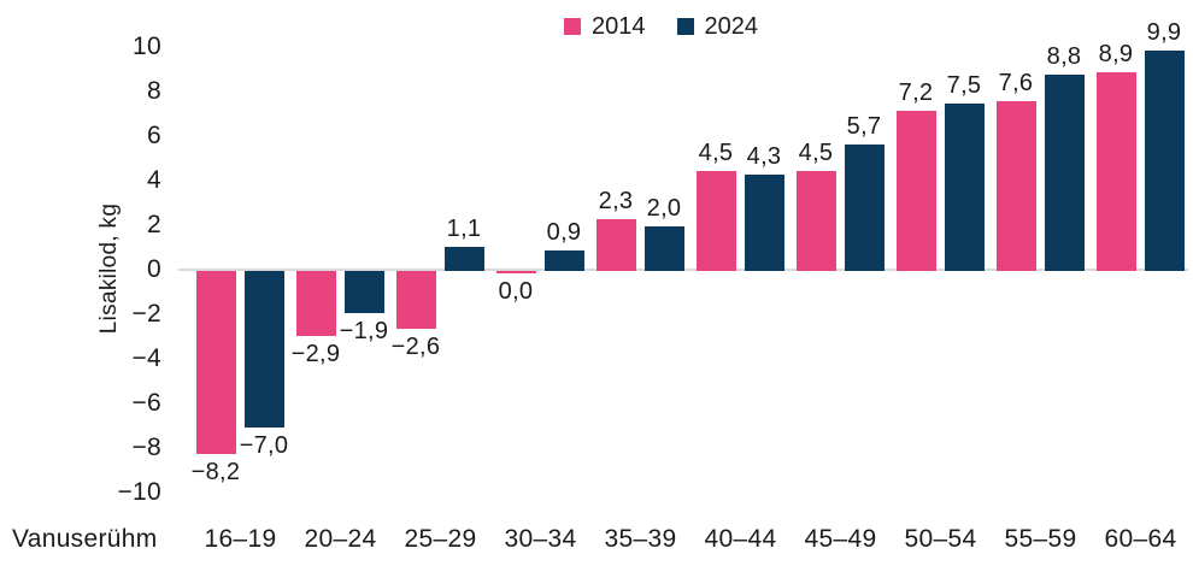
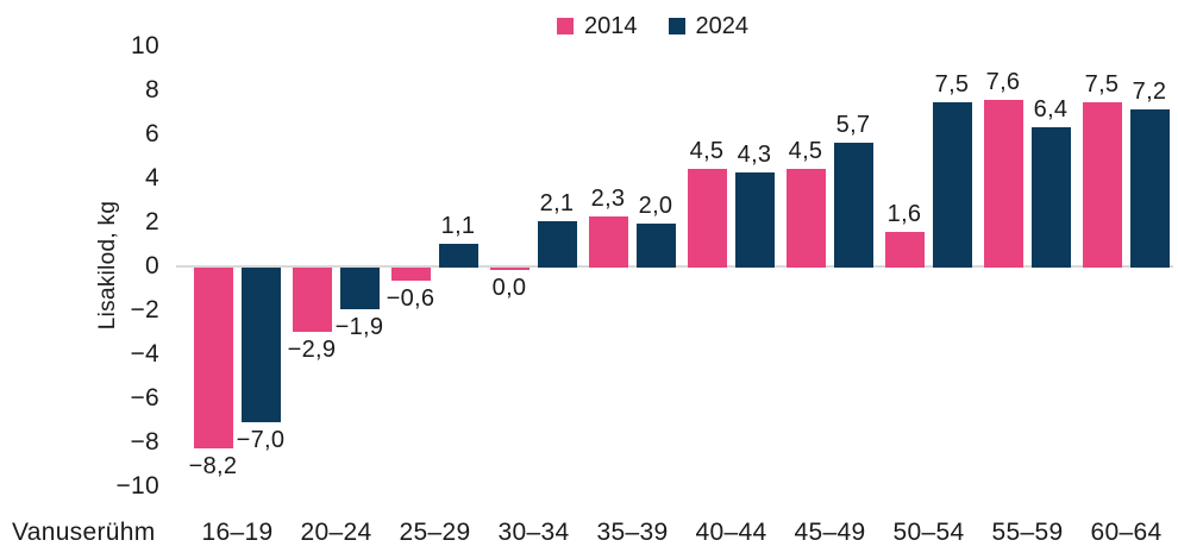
2014/25–29: −2,6 -> −0,6
2024/30–34: 0,9 -> 2,1
2014/50–54: 7,2 -> 1,6
2024/55–59: 8,8 -> 6,4
2014/60–64: 8,9 -> 7,5
2024/60–64: 9,9 -> 7,2
